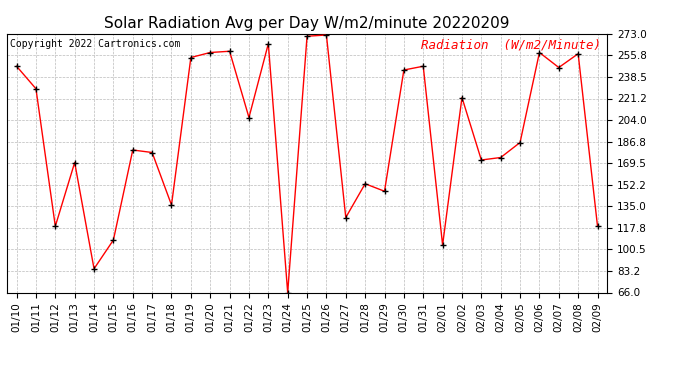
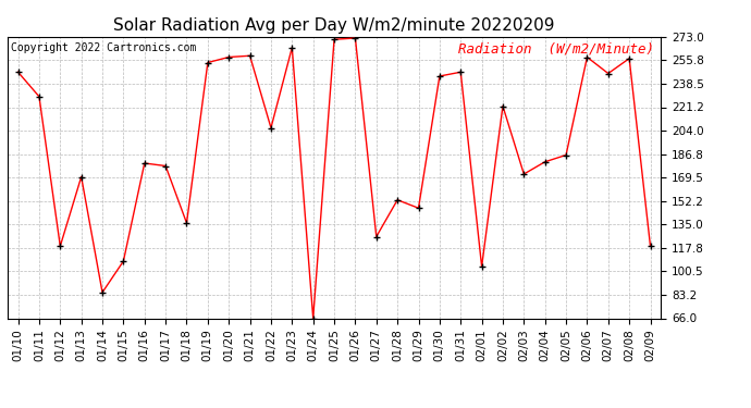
02/04: 174 -> 181
